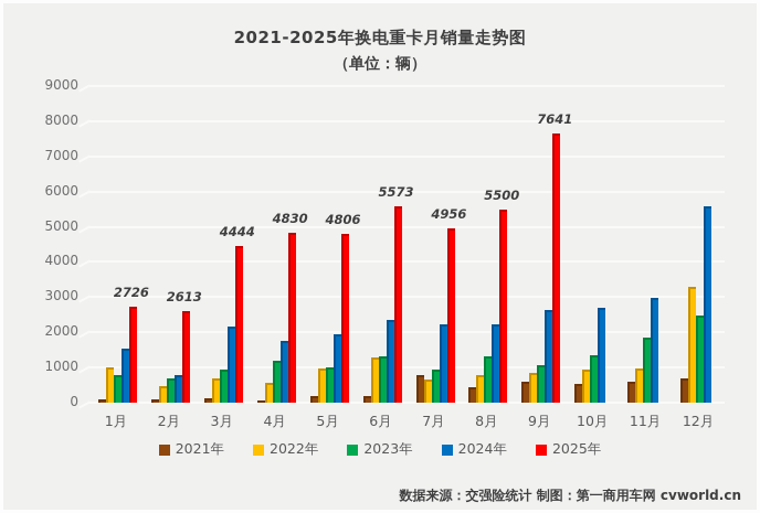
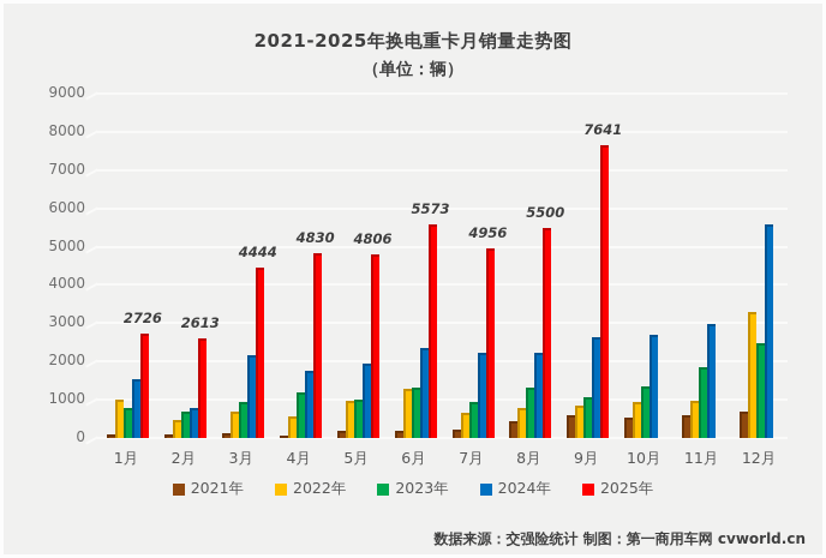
2021年/7月: 800 -> 200
